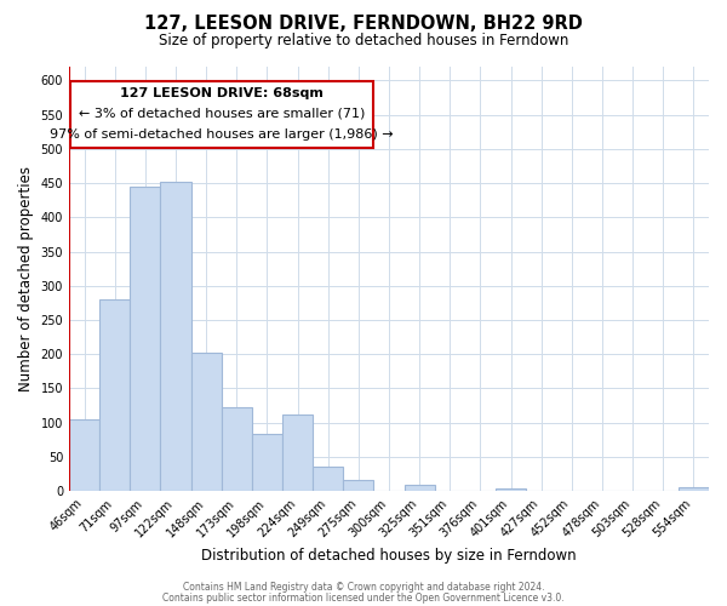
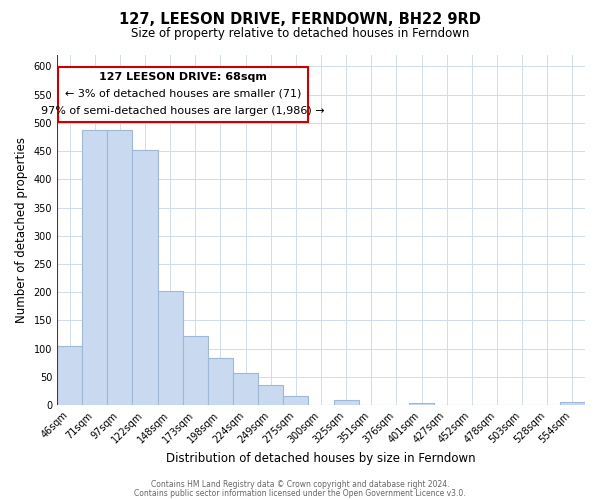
71sqm: 280 -> 488
97sqm: 444 -> 488
224sqm: 112 -> 57
